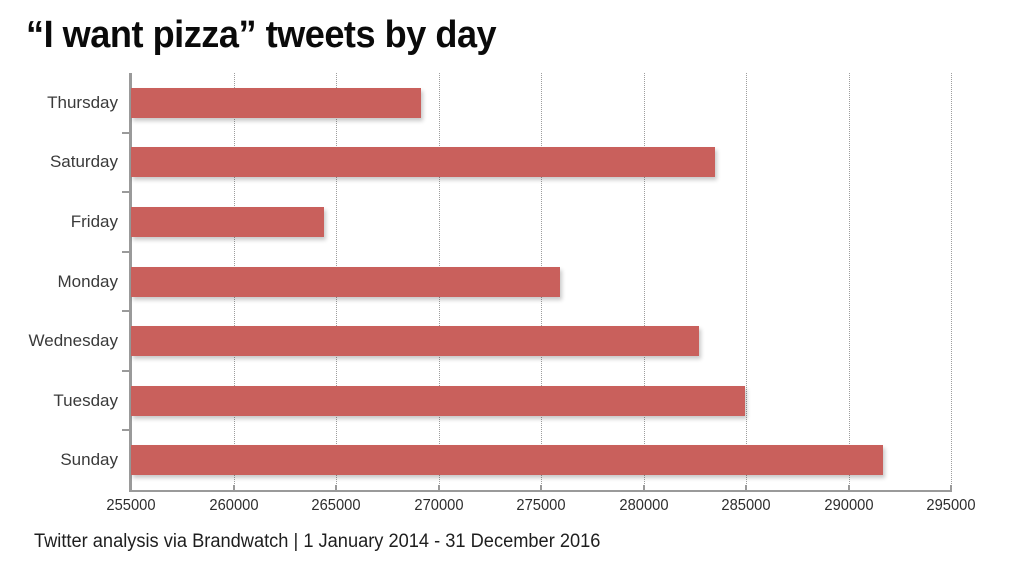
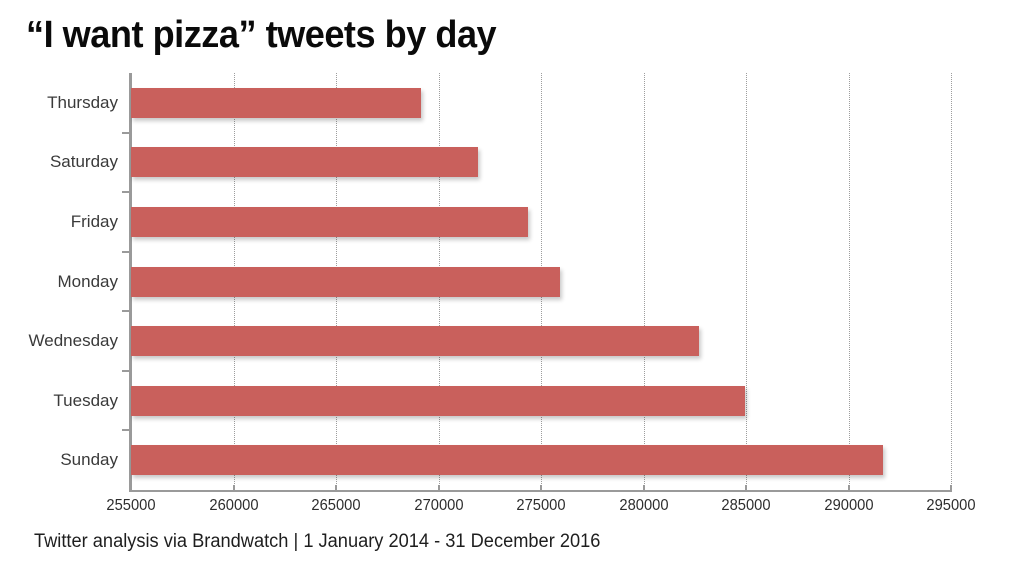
Saturday: 283500 -> 271900
Friday: 264400 -> 274400
